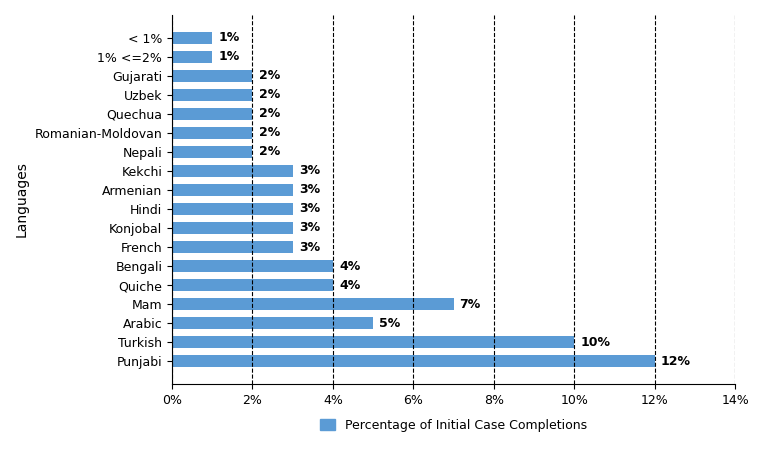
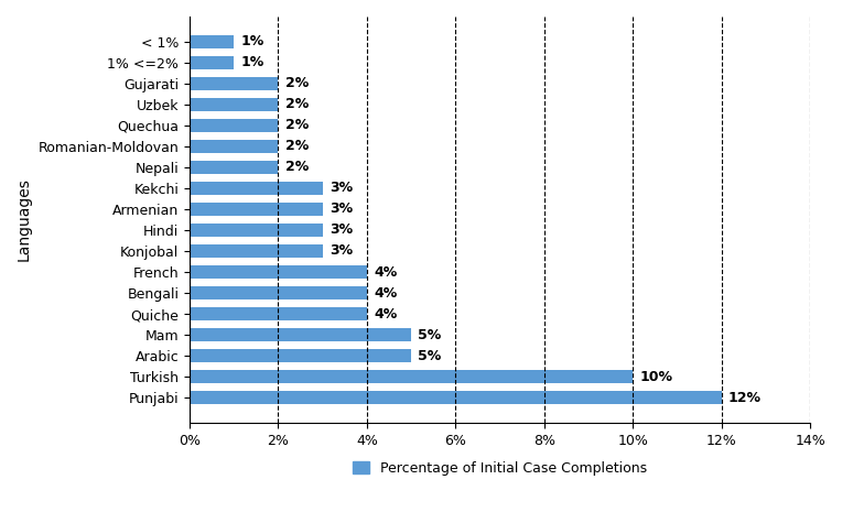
French: 3% -> 4%
Mam: 7% -> 5%
